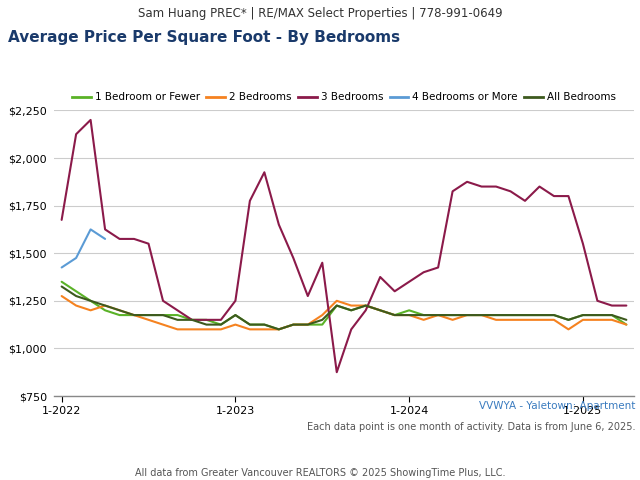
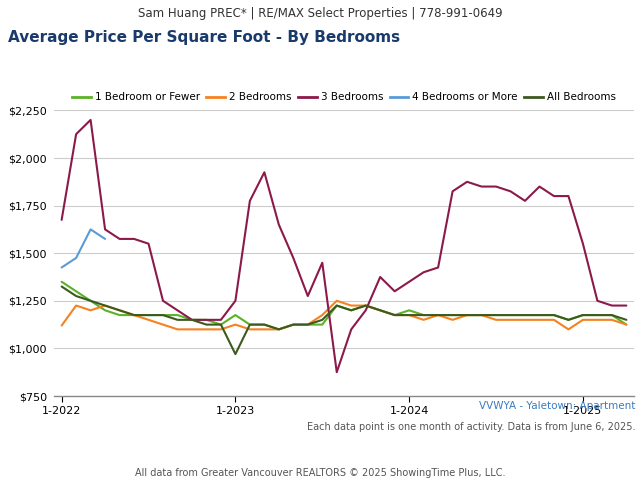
2 Bedrooms/1-2022: $1,280 -> $1,120
All Bedrooms/1-2023: $1,180 -> $970
